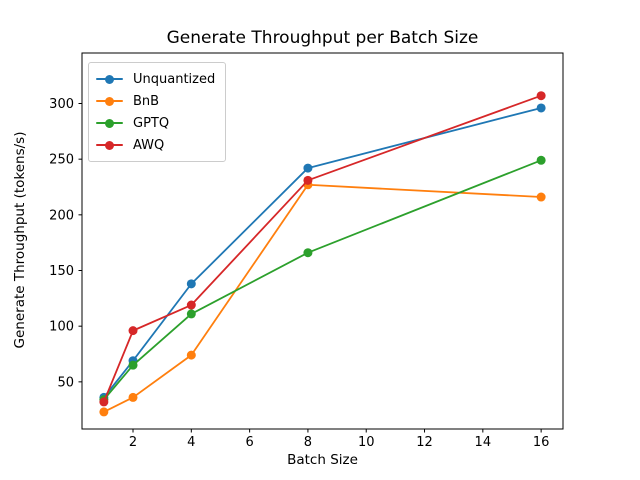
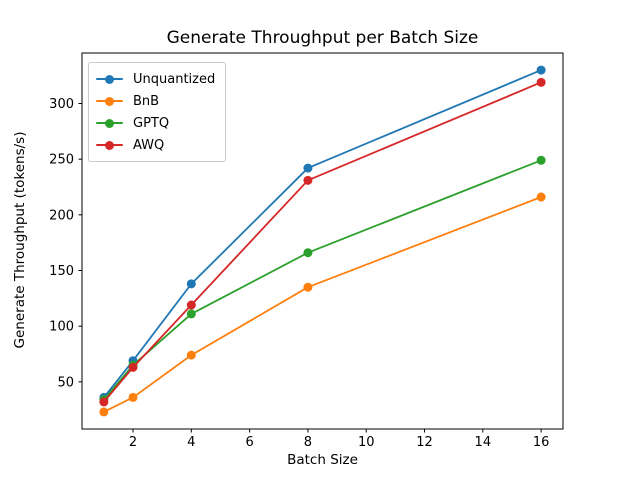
AWQ/2: 96 -> 63
BnB/8: 227 -> 135
Unquantized/16: 296 -> 330
AWQ/16: 307 -> 319
